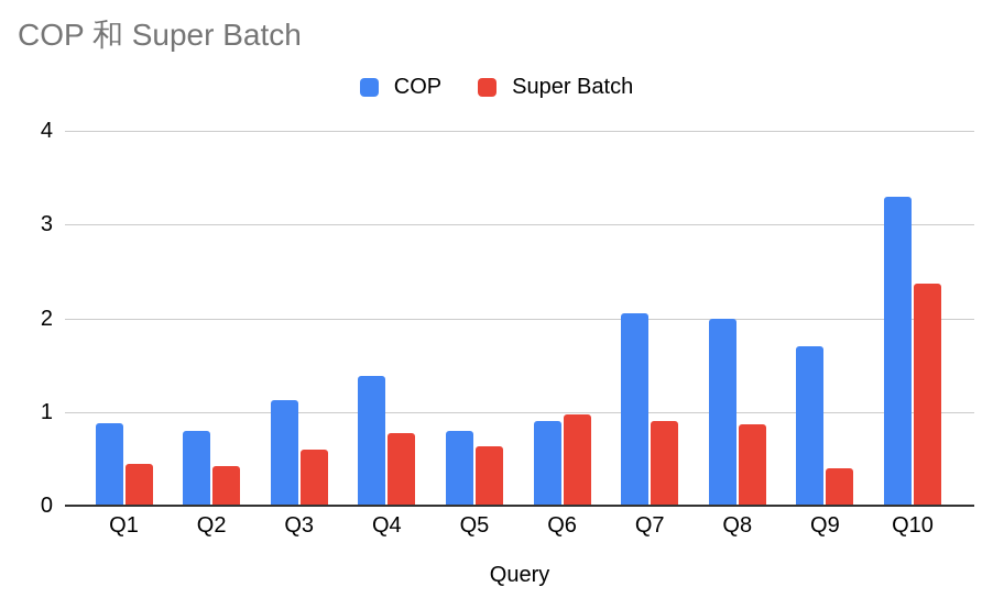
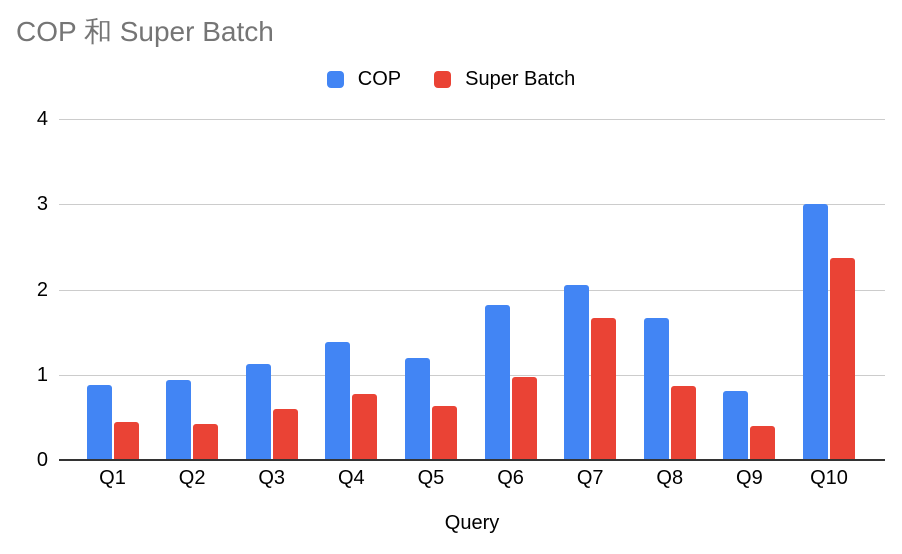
COP/Q2: 0.8 -> 0.9
COP/Q5: 0.8 -> 1.2
COP/Q6: 0.9 -> 1.8
Super Batch/Q7: 0.9 -> 1.7
COP/Q8: 2.0 -> 1.7
COP/Q9: 1.7 -> 0.8
COP/Q10: 3.3 -> 3.0
